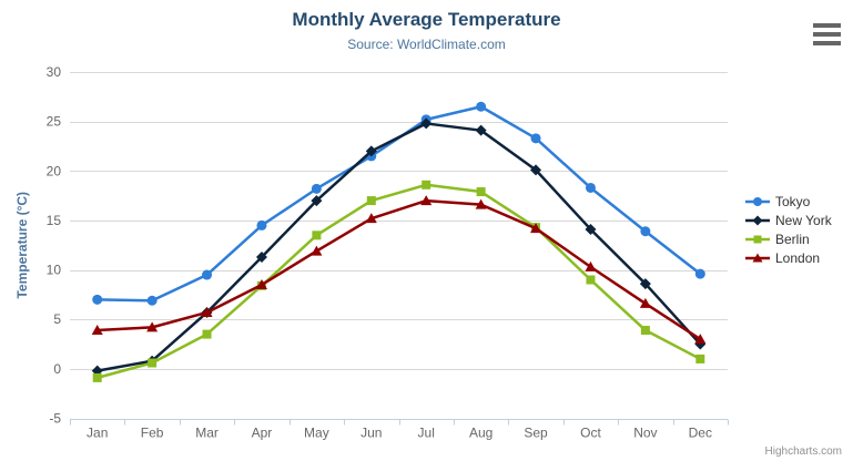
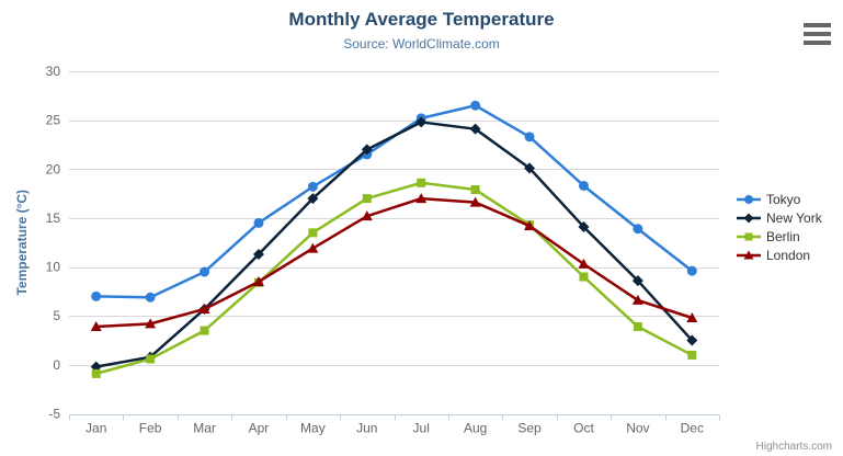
London/Dec: 3 -> 5
